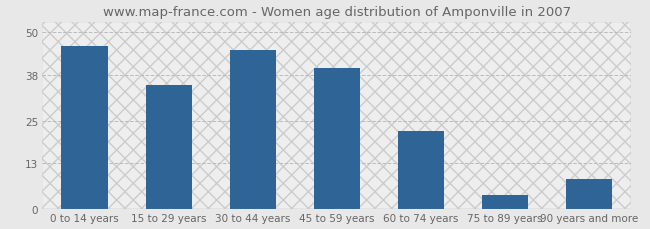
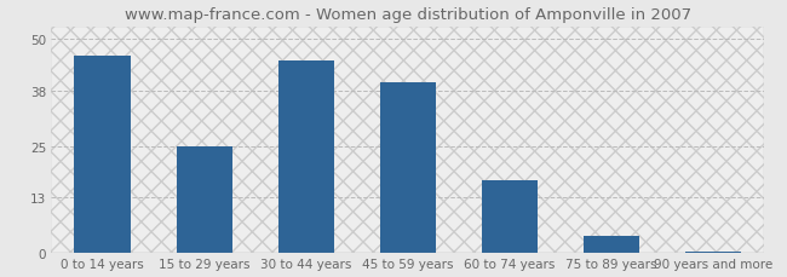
15 to 29 years: 35.0 -> 25.0
60 to 74 years: 22.0 -> 17.0
90 years and more: 8.5 -> 0.5
